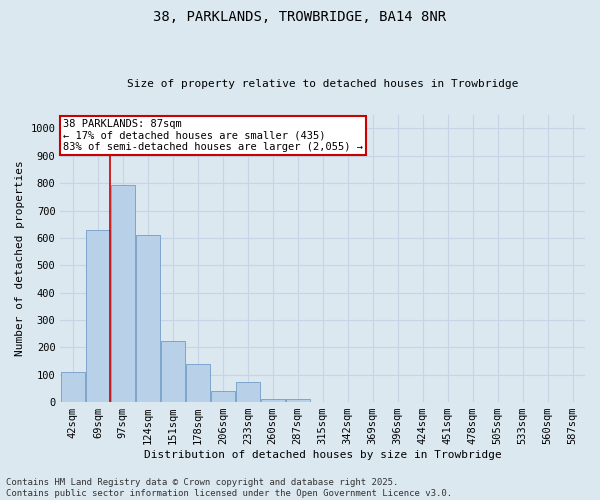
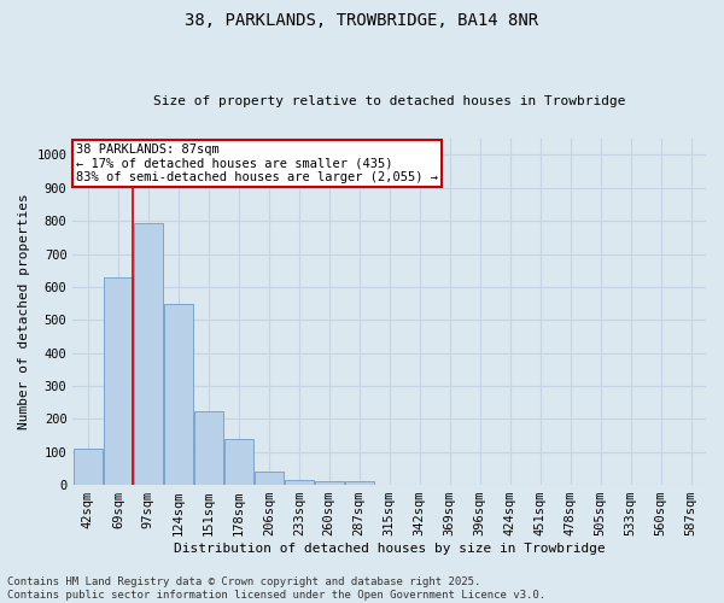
124sqm: 610 -> 548
233sqm: 75 -> 15
